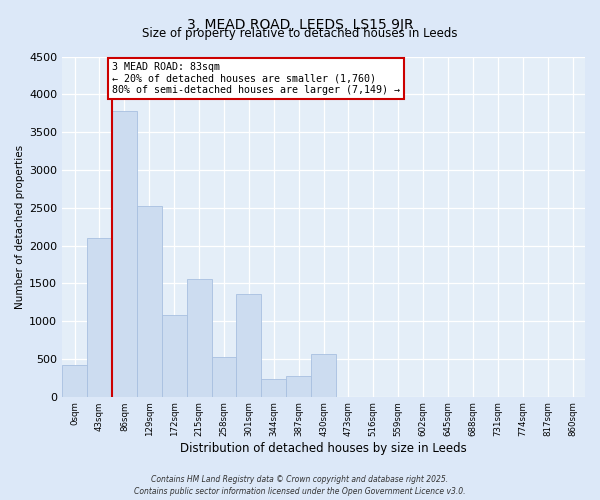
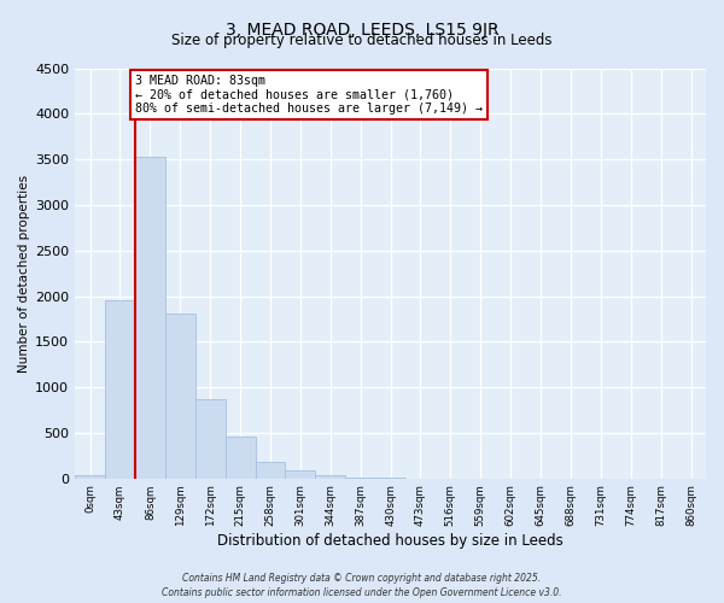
0sqm: 420 -> 30
43sqm: 2100 -> 1950
86sqm: 3780 -> 3530
129sqm: 2520 -> 1810
172sqm: 1080 -> 870
215sqm: 1560 -> 460
258sqm: 520 -> 180
301sqm: 1360 -> 90
344sqm: 240 -> 40
387sqm: 280 -> 20
430sqm: 560 -> 0
